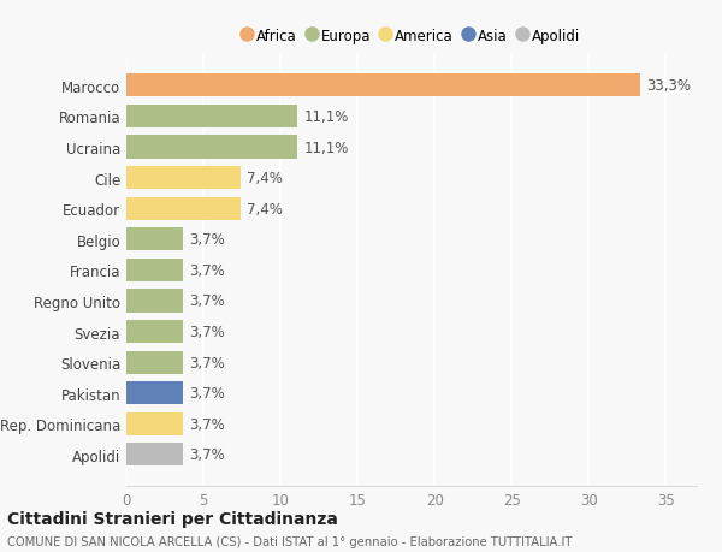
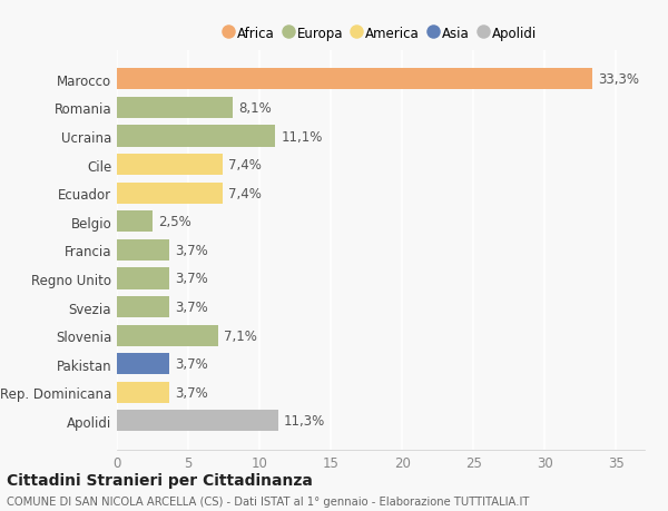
Romania: 11,1% -> 8,1%
Belgio: 3,7% -> 2,5%
Slovenia: 3,7% -> 7,1%
Apolidi: 3,7% -> 11,3%
